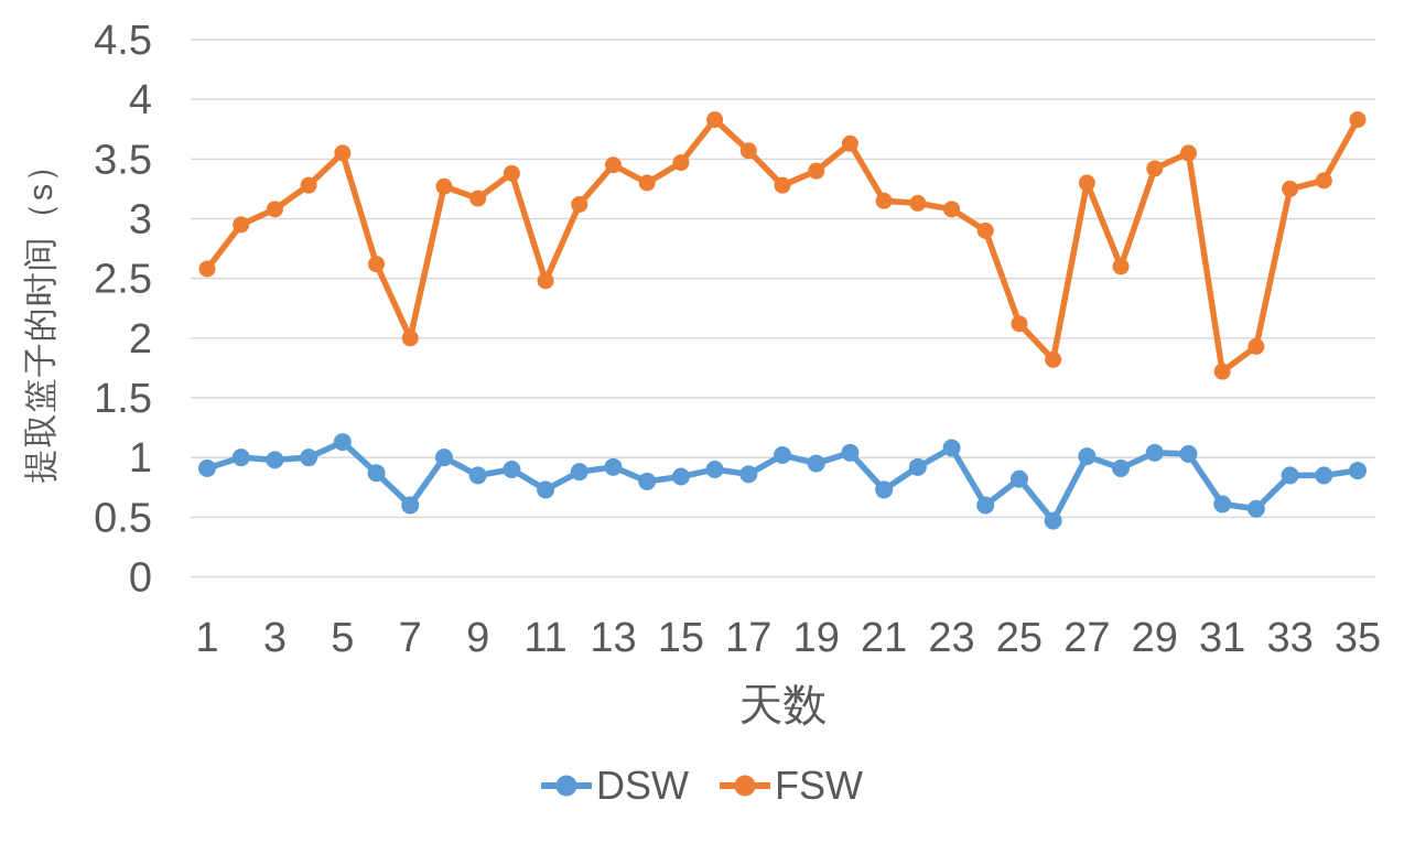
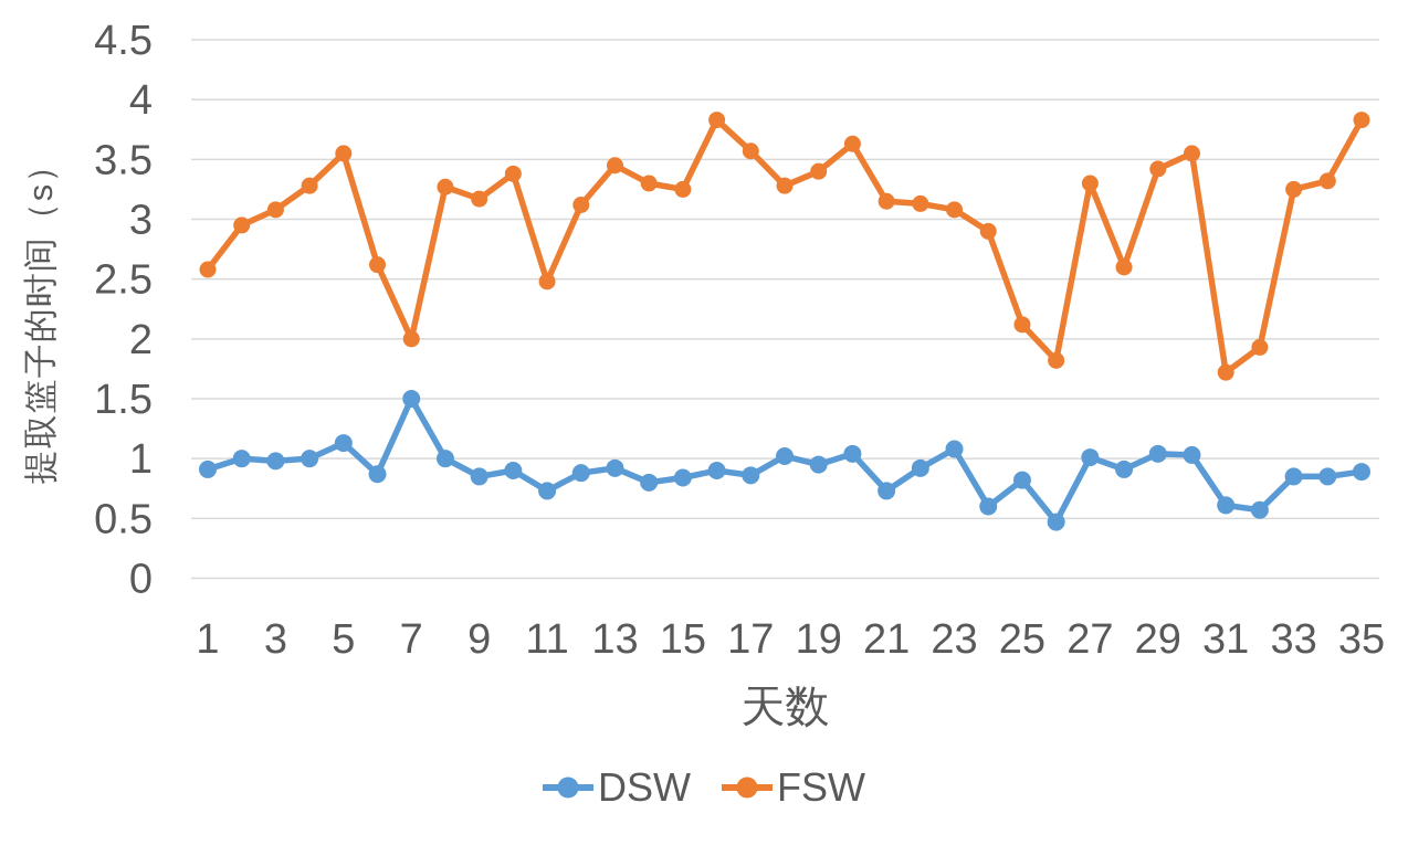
DSW/7: 0.60 -> 1.50
FSW/15: 3.47 -> 3.25
